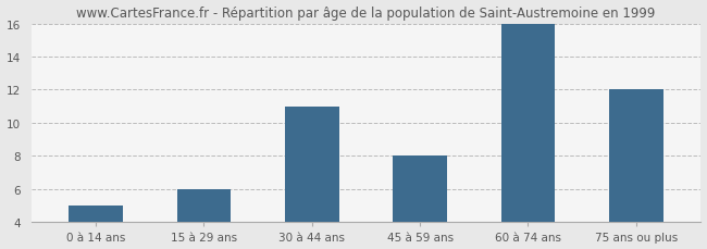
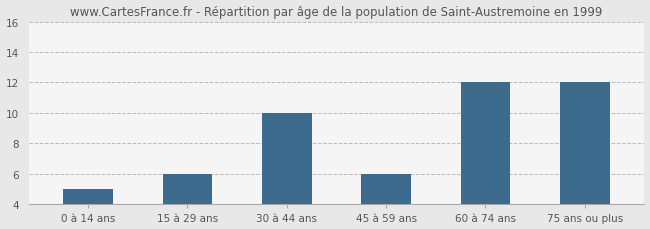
30 à 44 ans: 11 -> 10
45 à 59 ans: 8 -> 6
60 à 74 ans: 16 -> 12
